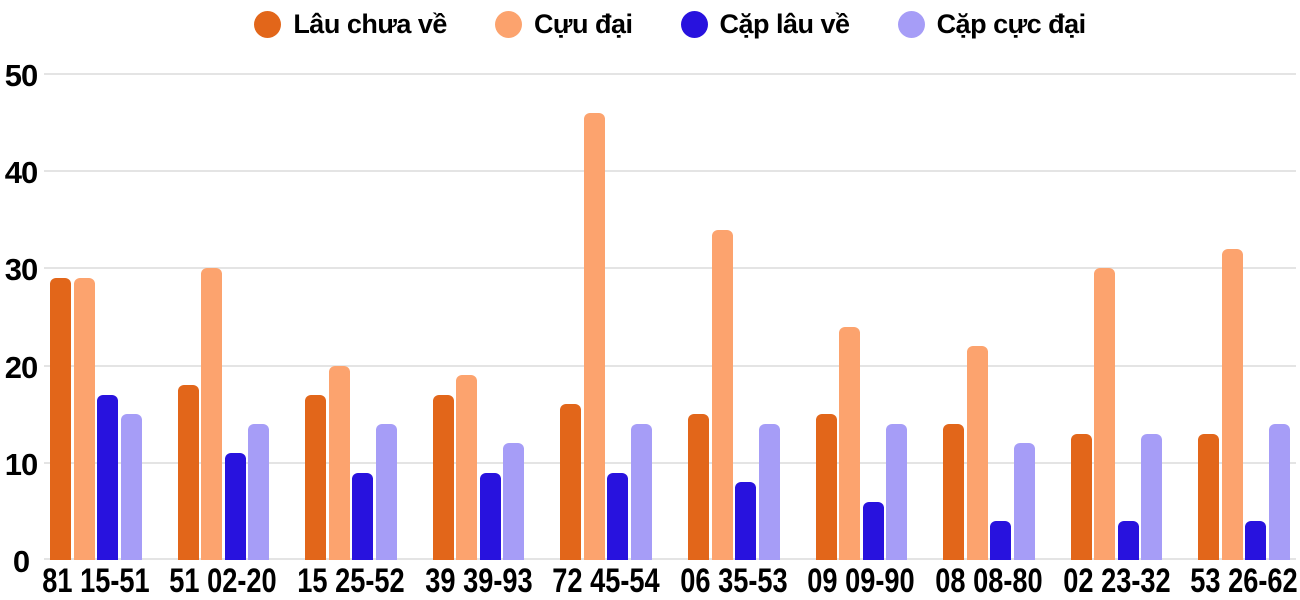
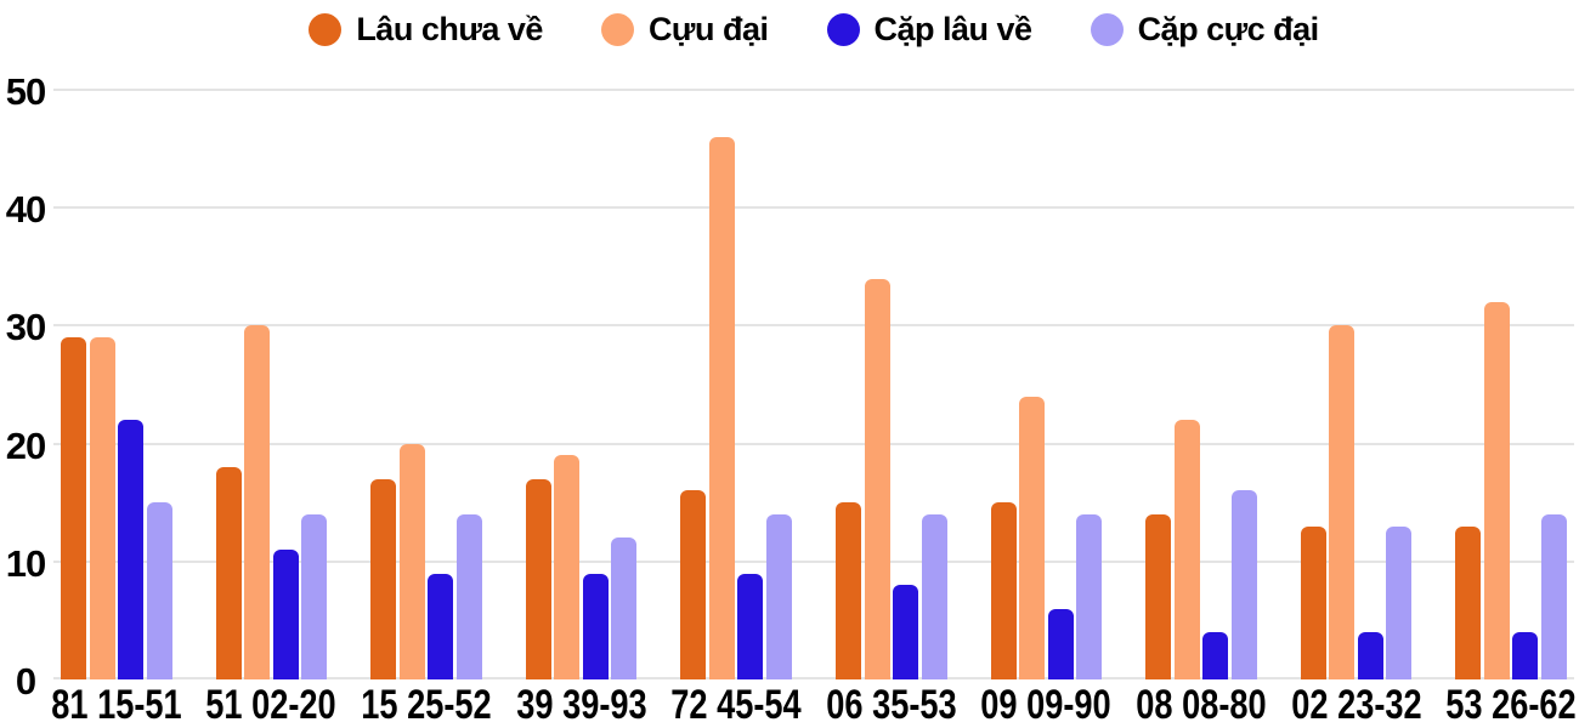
Cặp lâu về/81 15-51: 17 -> 22
Cặp cực đại/08 08-80: 12 -> 16
